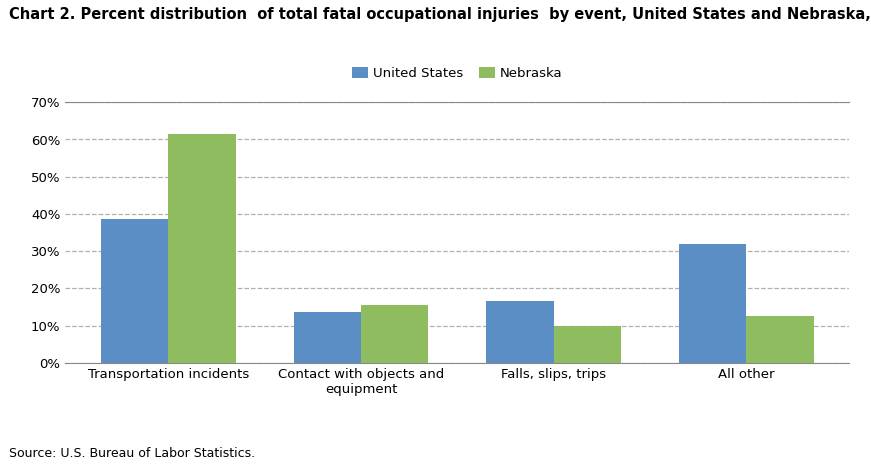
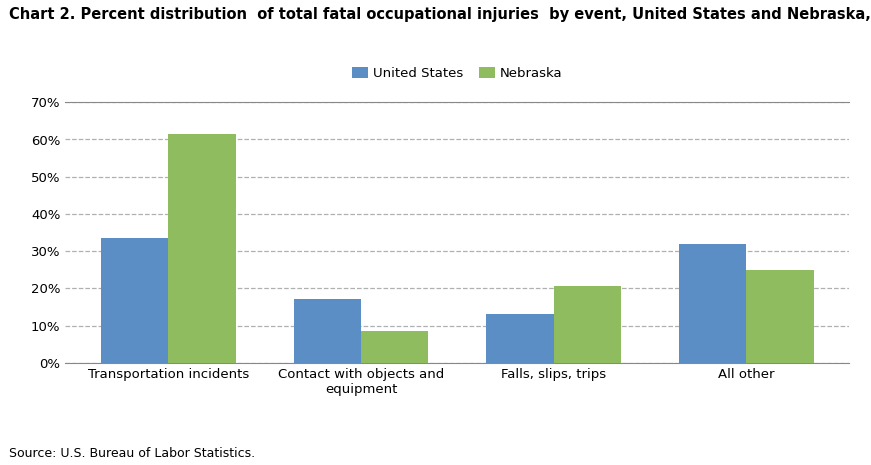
United States/Transportation incidents: 38.5% -> 33.5%
United States/Contact with objects and equipment: 13.5% -> 17.0%
Nebraska/Contact with objects and equipment: 15.5% -> 8.5%
United States/Falls, slips, trips: 16.5% -> 13.0%
Nebraska/Falls, slips, trips: 10.0% -> 20.5%
Nebraska/All other: 12.5% -> 25.0%
